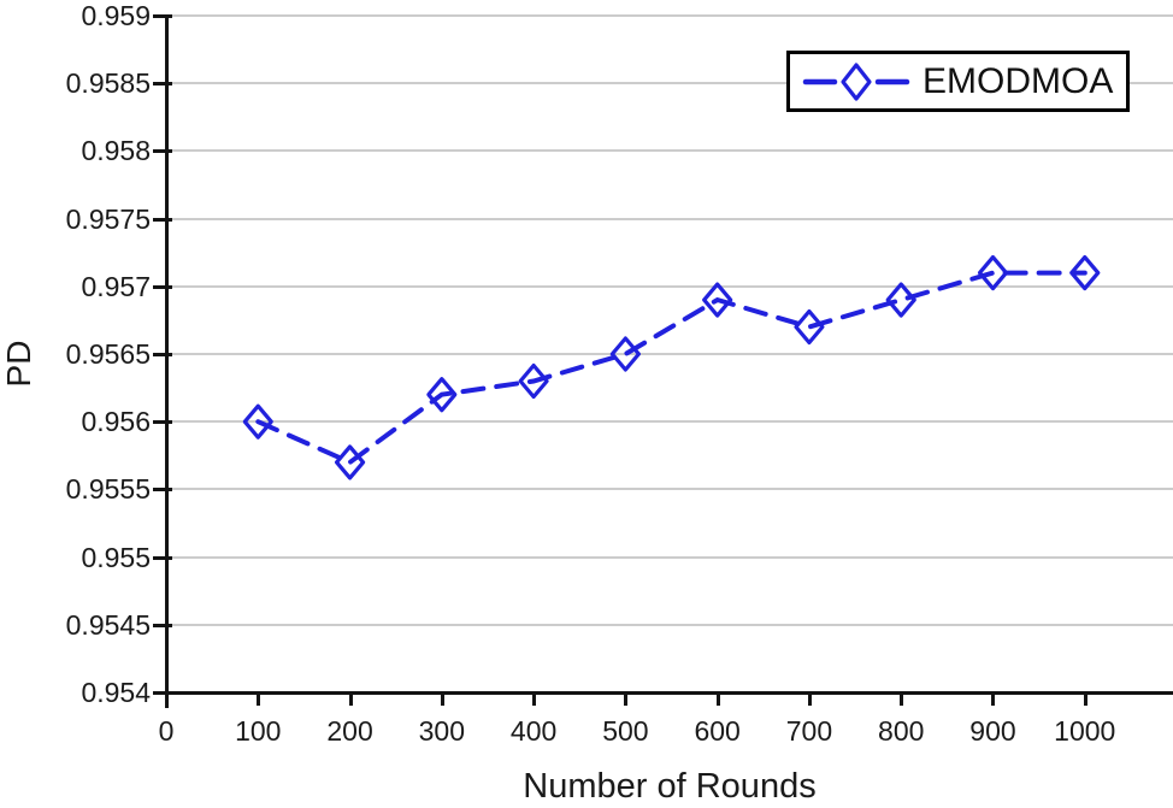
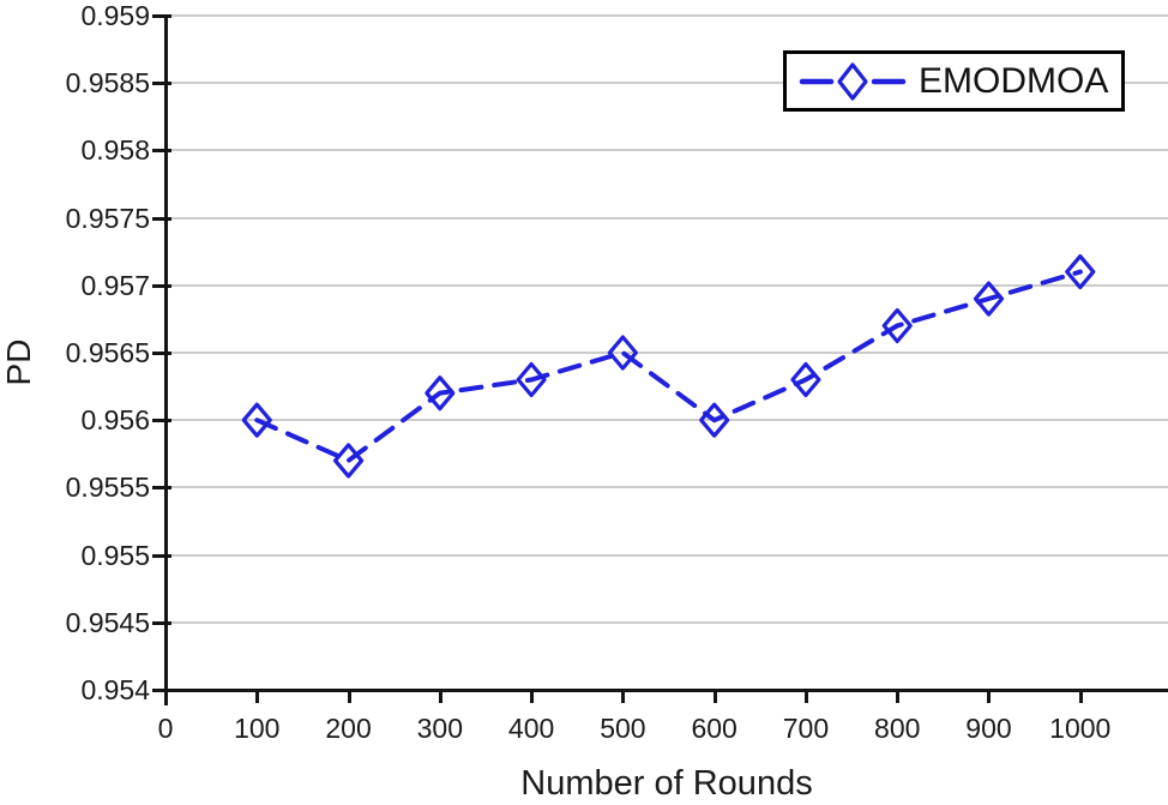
600: 0.9569 -> 0.9560
700: 0.9567 -> 0.9563
800: 0.9569 -> 0.9567
900: 0.9571 -> 0.9569
